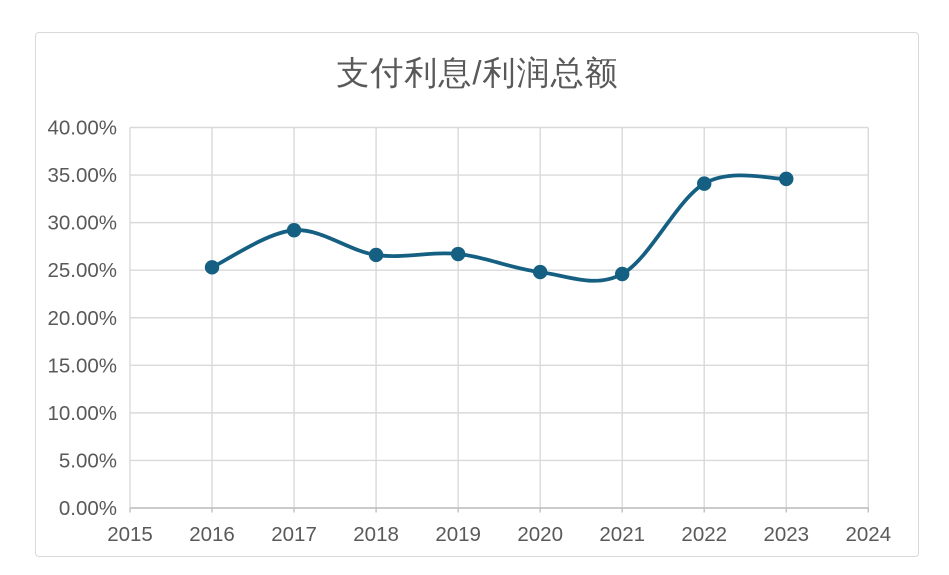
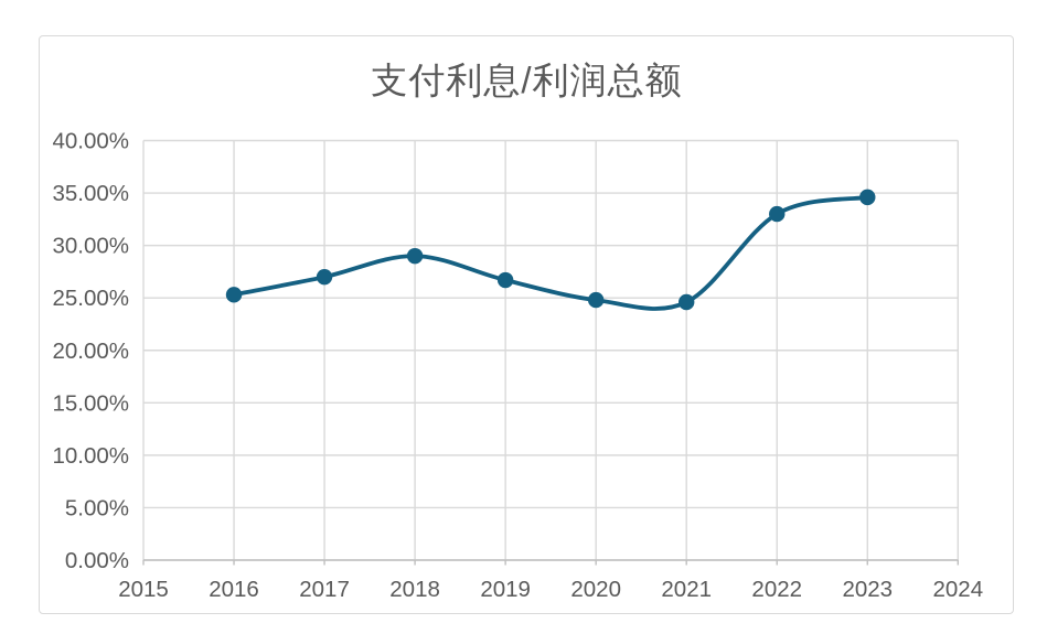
2017: 29% -> 27%
2018: 27% -> 29%
2022: 34% -> 33%
